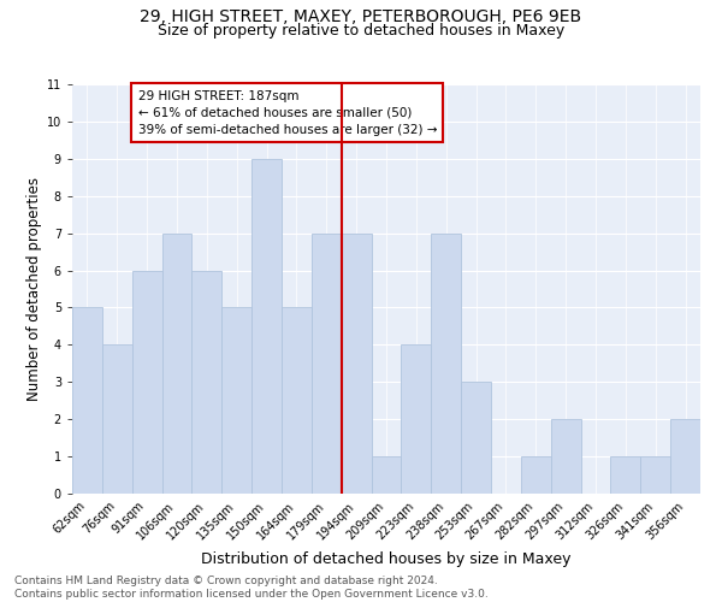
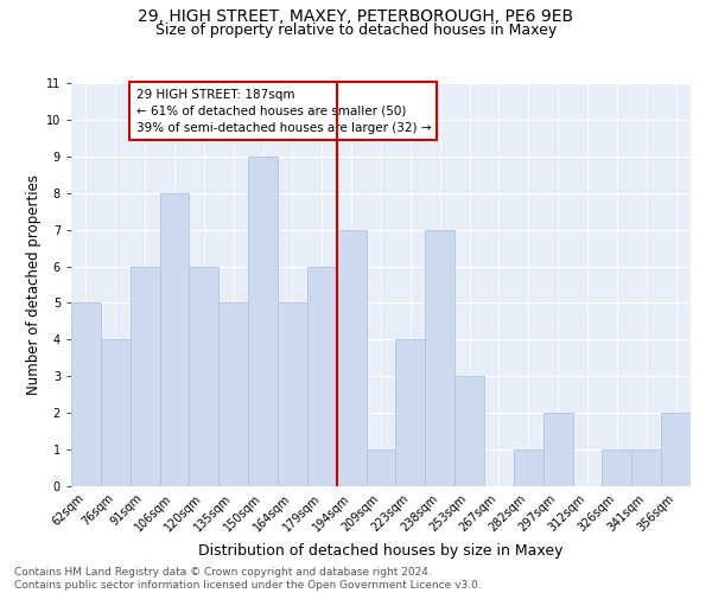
106sqm: 7 -> 8
179sqm: 7 -> 6
